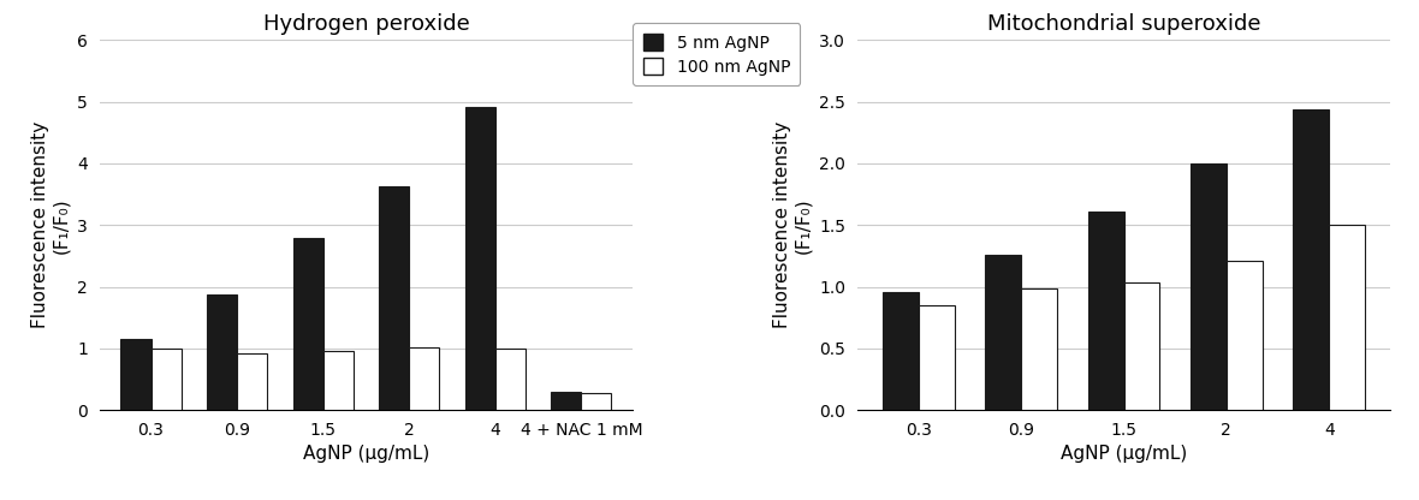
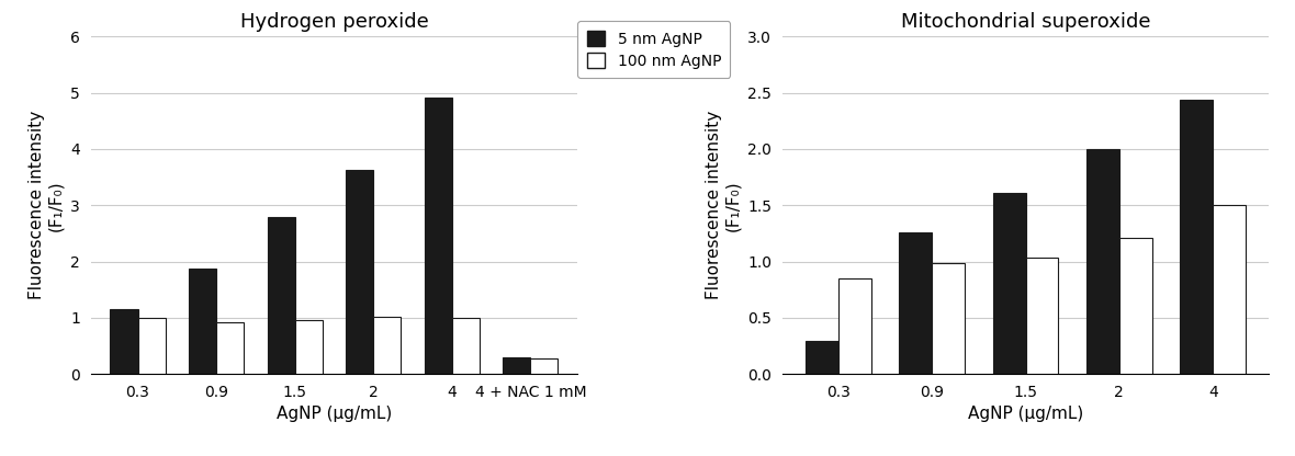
Mitochondrial superoxide/5 nm AgNP/0.3: 0.96 -> 0.29
